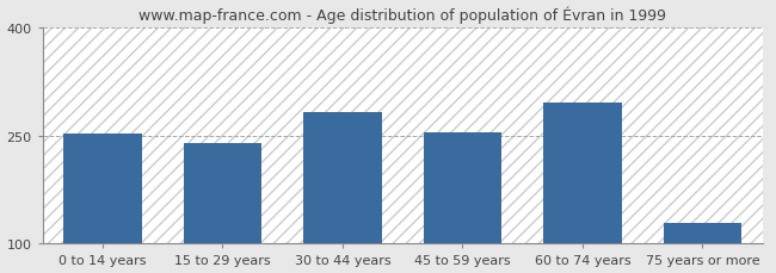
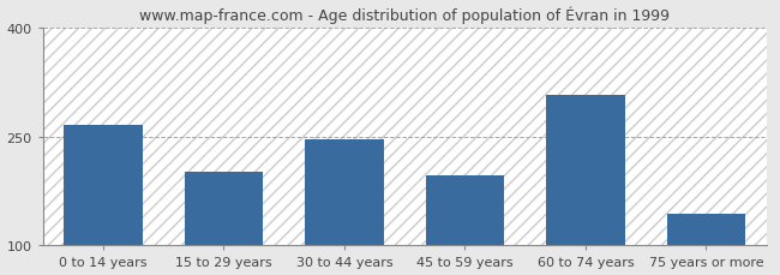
0 to 14 years: 253 -> 266
15 to 29 years: 240 -> 202
30 to 44 years: 283 -> 246
45 to 59 years: 255 -> 196
60 to 74 years: 295 -> 308
75 years or more: 128 -> 144
